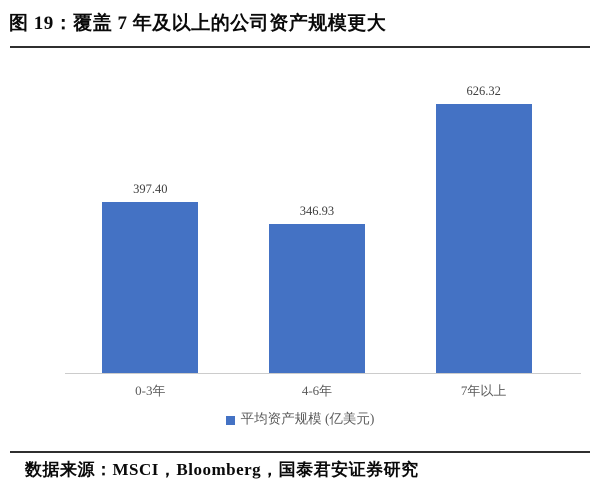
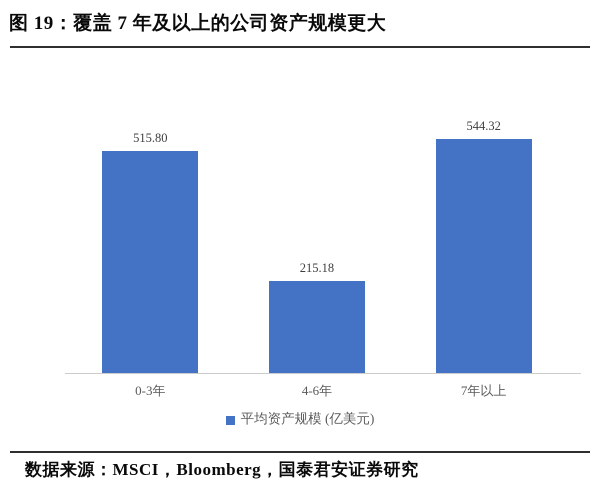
0-3年: 397.40 -> 515.80
4-6年: 346.93 -> 215.18
7年以上: 626.32 -> 544.32
